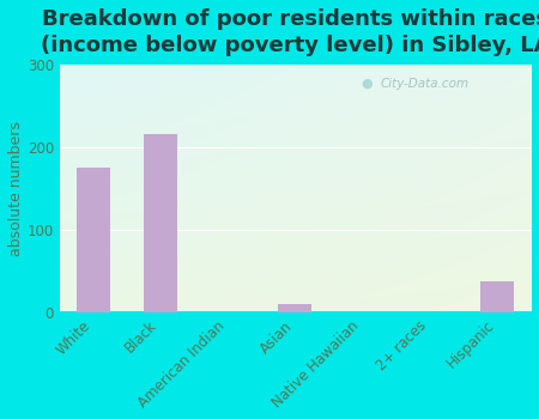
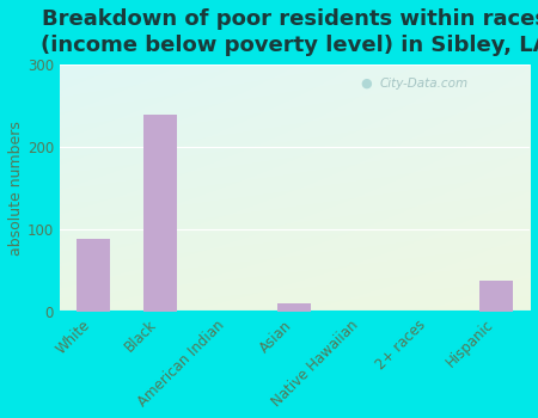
White: 176 -> 88
Black: 216 -> 240
